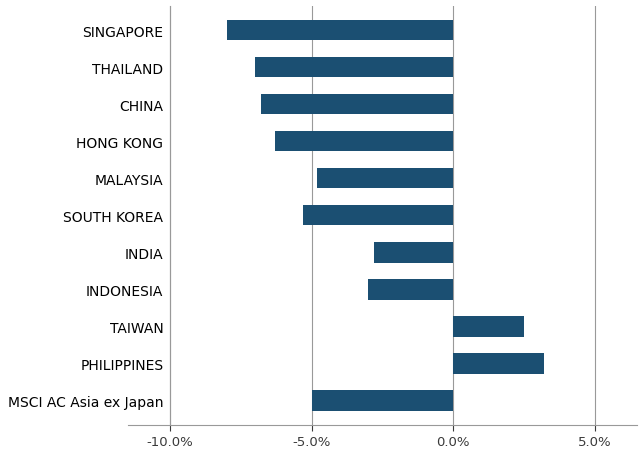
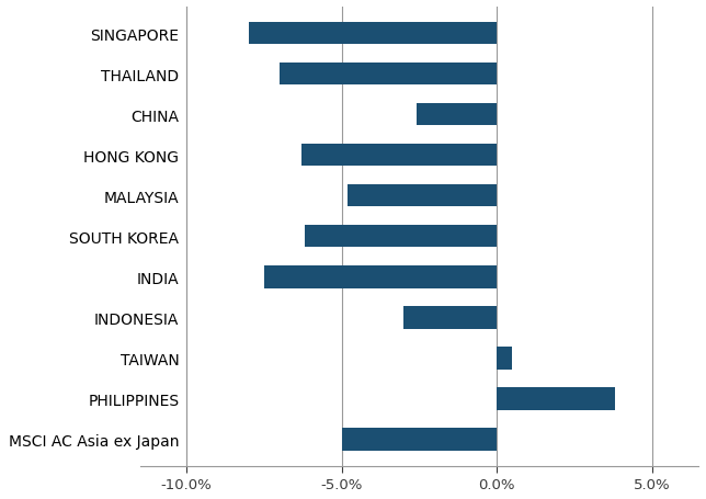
CHINA: -6.8% -> -2.6%
SOUTH KOREA: -5.3% -> -6.2%
INDIA: -2.8% -> -7.5%
TAIWAN: 2.5% -> 0.5%
PHILIPPINES: 3.2% -> 3.8%
